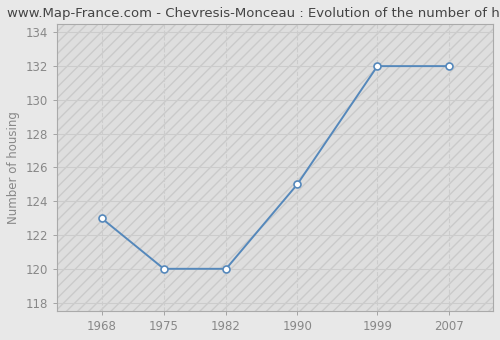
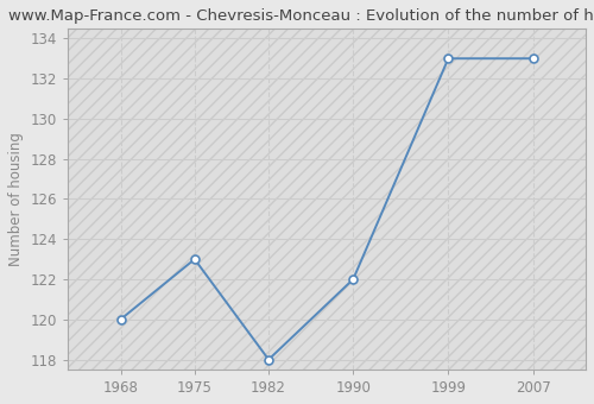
1968: 123 -> 120
1975: 120 -> 123
1982: 120 -> 118
1990: 125 -> 122
1999: 132 -> 133
2007: 132 -> 133
